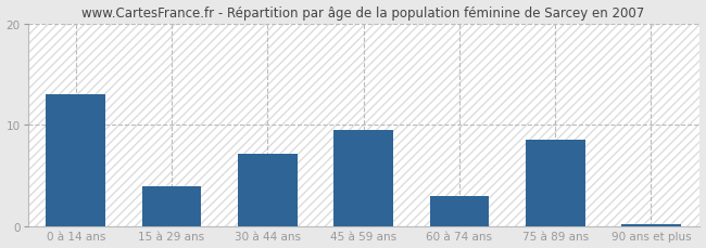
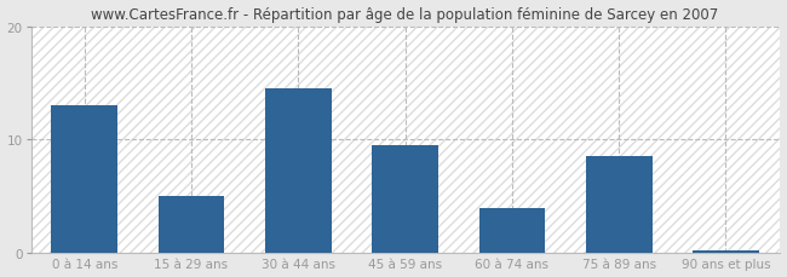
15 à 29 ans: 4.0 -> 5.0
30 à 44 ans: 7.2 -> 14.5
60 à 74 ans: 3.0 -> 4.0
